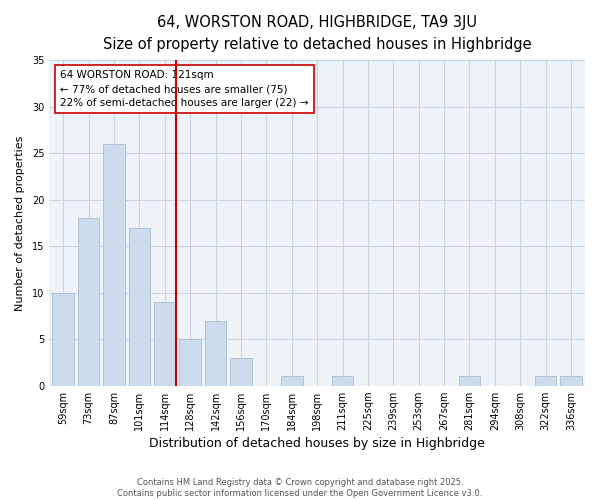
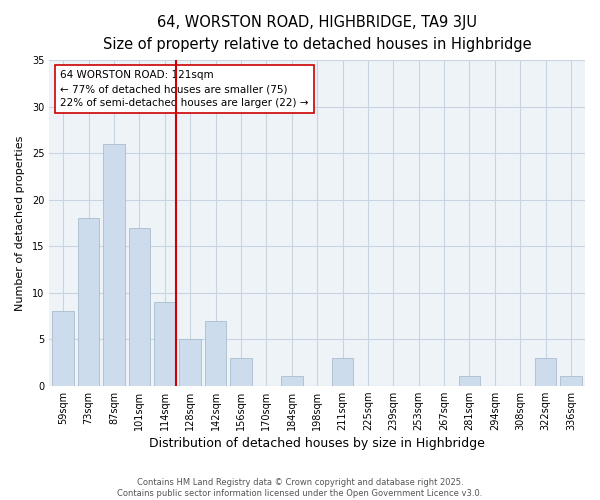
59sqm: 10 -> 8
211sqm: 1 -> 3
322sqm: 1 -> 3
